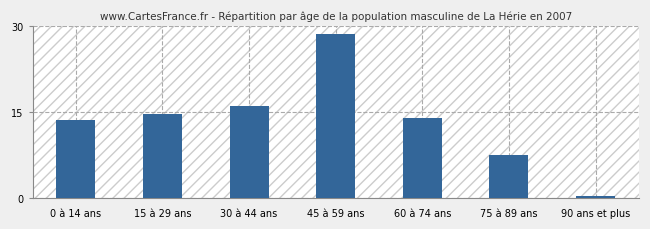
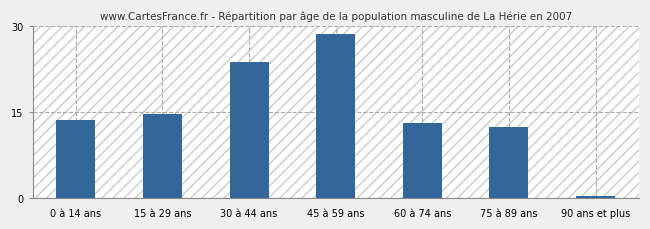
30 à 44 ans: 16.0 -> 23.6
60 à 74 ans: 14.0 -> 13.0
75 à 89 ans: 7.5 -> 12.4
